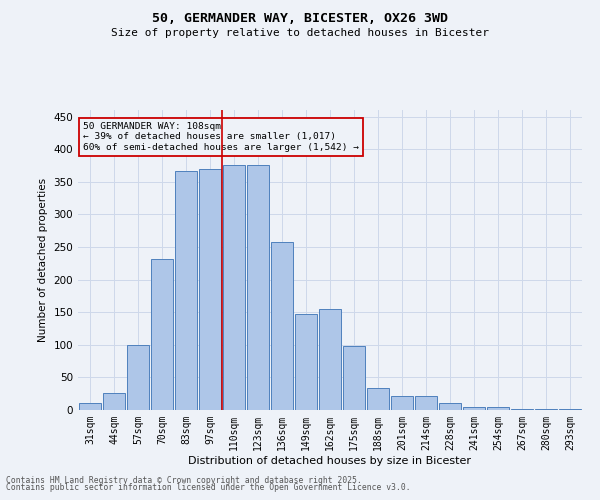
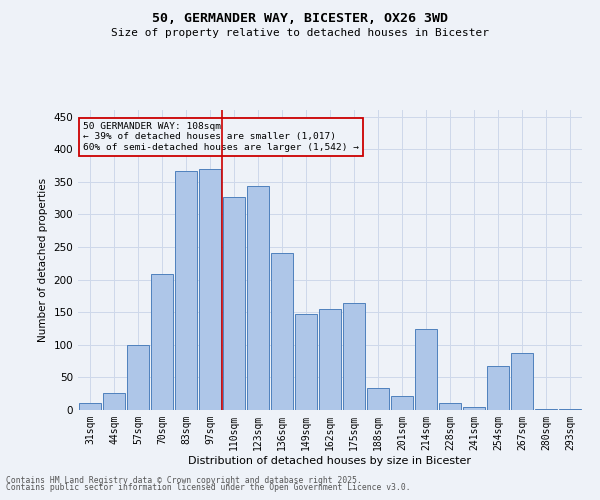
70sqm: 232 -> 208
110sqm: 375 -> 326
123sqm: 375 -> 344
136sqm: 258 -> 240
175sqm: 98 -> 164
214sqm: 21 -> 124
254sqm: 4 -> 68
267sqm: 1 -> 88
